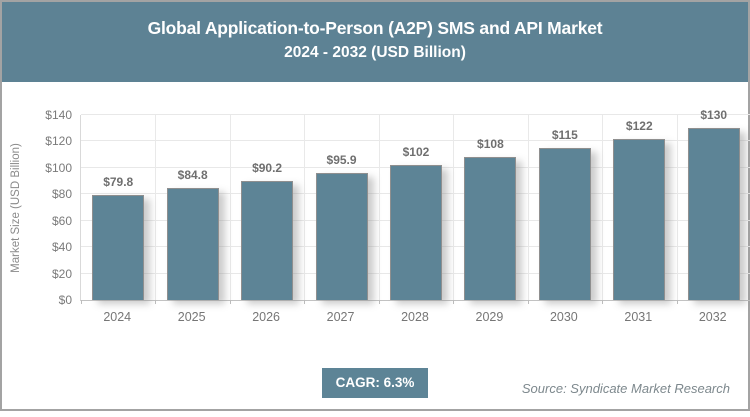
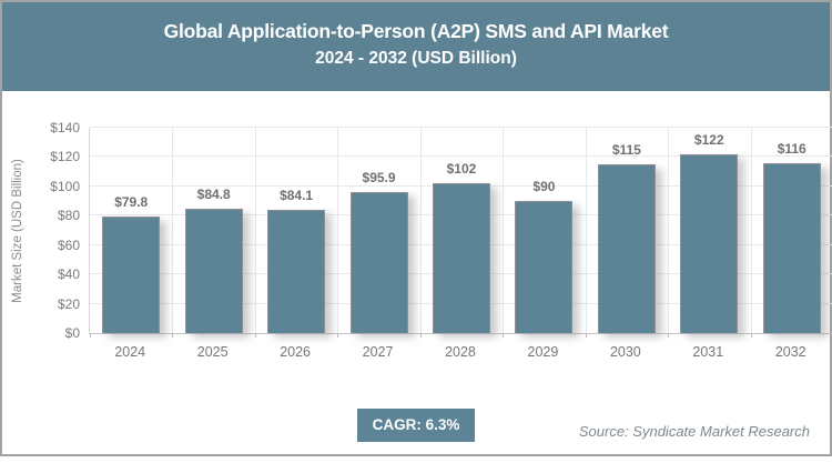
2026: $90.2 -> $84.1
2029: $108 -> $90
2032: $130 -> $116
